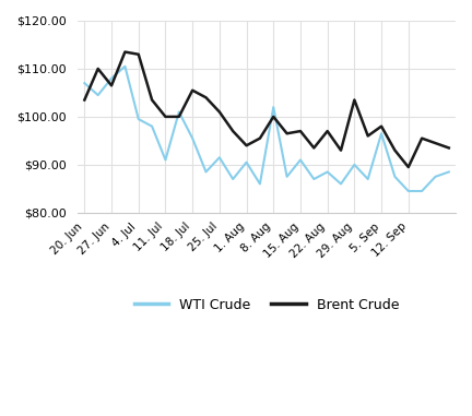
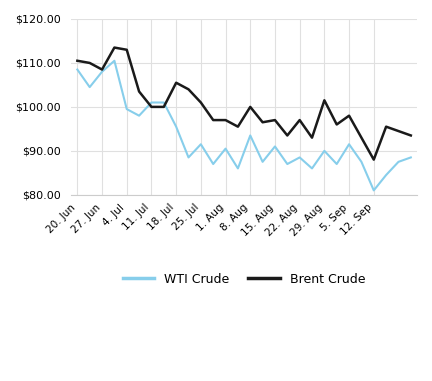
WTI Crude/20. Jun: $107.0 -> $108.5
Brent Crude/20. Jun: $103.5 -> $110.5
Brent Crude/27. Jun: $106.5 -> $108.5
WTI Crude/11. Jul: $91.0 -> $101.0
Brent Crude/1. Aug: $94.0 -> $97.0
WTI Crude/8. Aug: $102.0 -> $93.5
Brent Crude/29. Aug: $103.5 -> $101.5
WTI Crude/5. Sep: $96.5 -> $91.5
WTI Crude/12. Sep: $84.5 -> $81.0
Brent Crude/12. Sep: $89.5 -> $88.0
